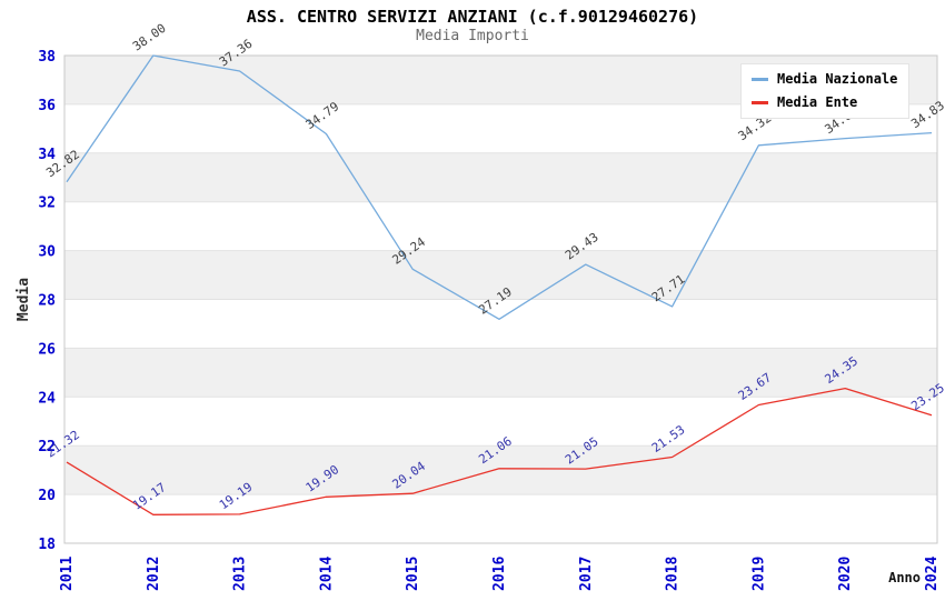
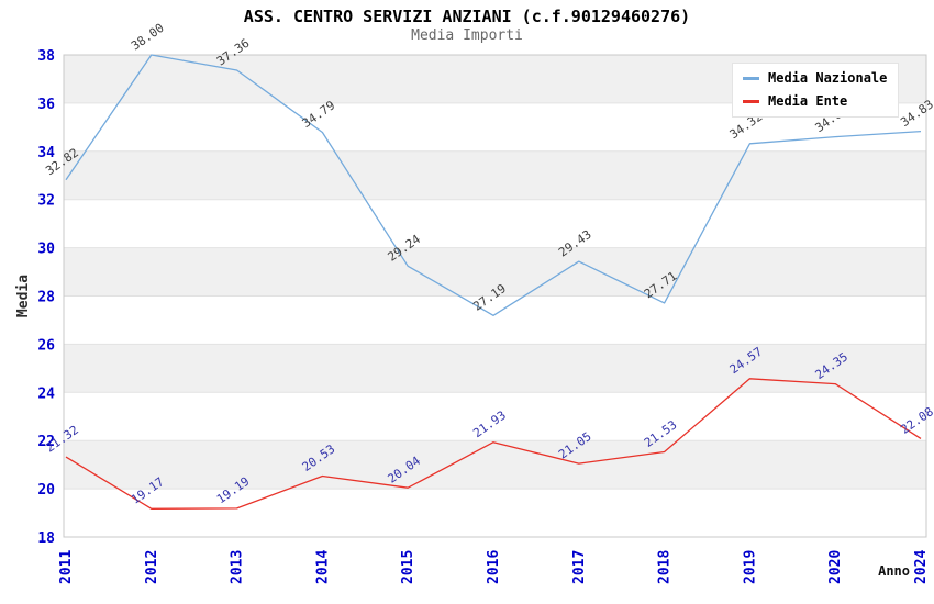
Media Ente/2014: 19.90 -> 20.53
Media Ente/2016: 21.06 -> 21.93
Media Ente/2019: 23.67 -> 24.57
Media Ente/2024: 23.25 -> 22.08
